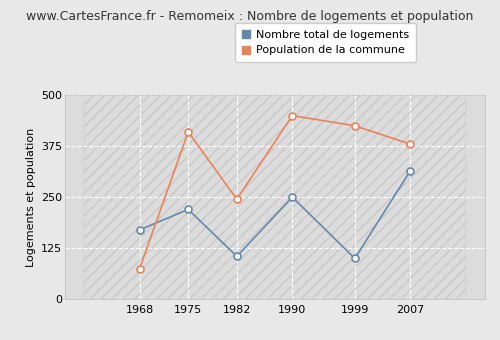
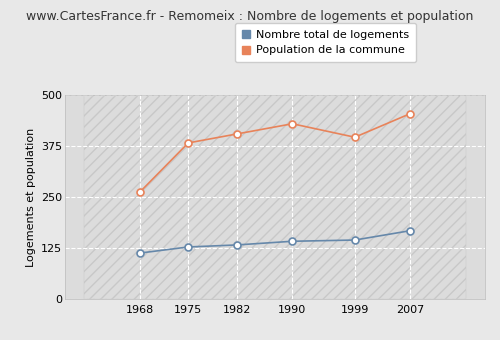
Nombre total de logements/1968: 170 -> 113
Population de la commune/1968: 75 -> 262
Nombre total de logements/1975: 220 -> 128
Population de la commune/1975: 410 -> 383
Nombre total de logements/1982: 105 -> 133
Population de la commune/1982: 245 -> 405
Nombre total de logements/1990: 250 -> 142
Population de la commune/1990: 450 -> 430
Nombre total de logements/1999: 100 -> 145
Population de la commune/1999: 425 -> 397
Nombre total de logements/2007: 315 -> 168
Population de la commune/2007: 380 -> 455
